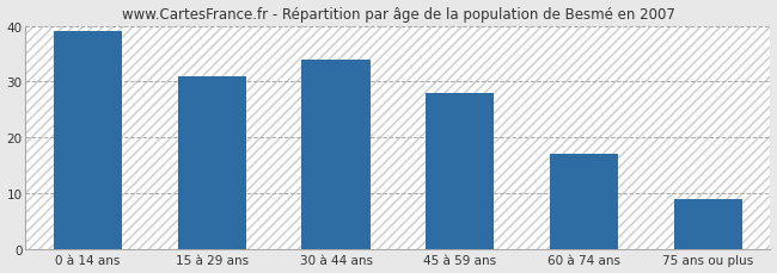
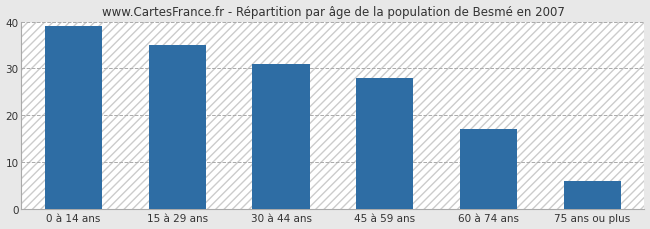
15 à 29 ans: 31 -> 35
30 à 44 ans: 34 -> 31
75 ans ou plus: 9 -> 6
